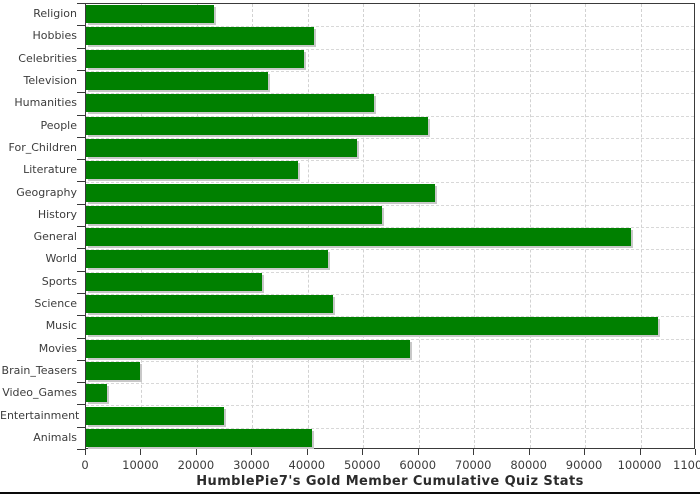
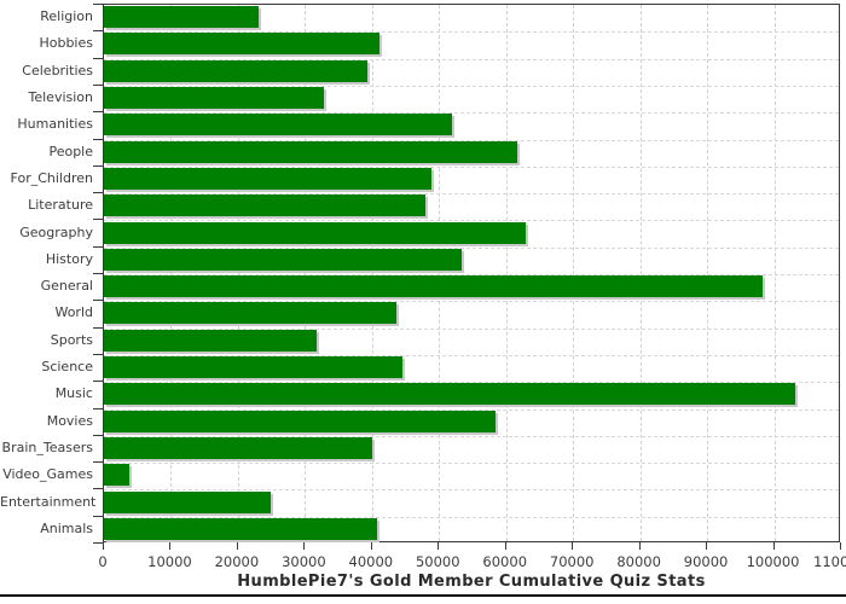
Literature: 38000 -> 48000
Brain_Teasers: 10000 -> 40000
